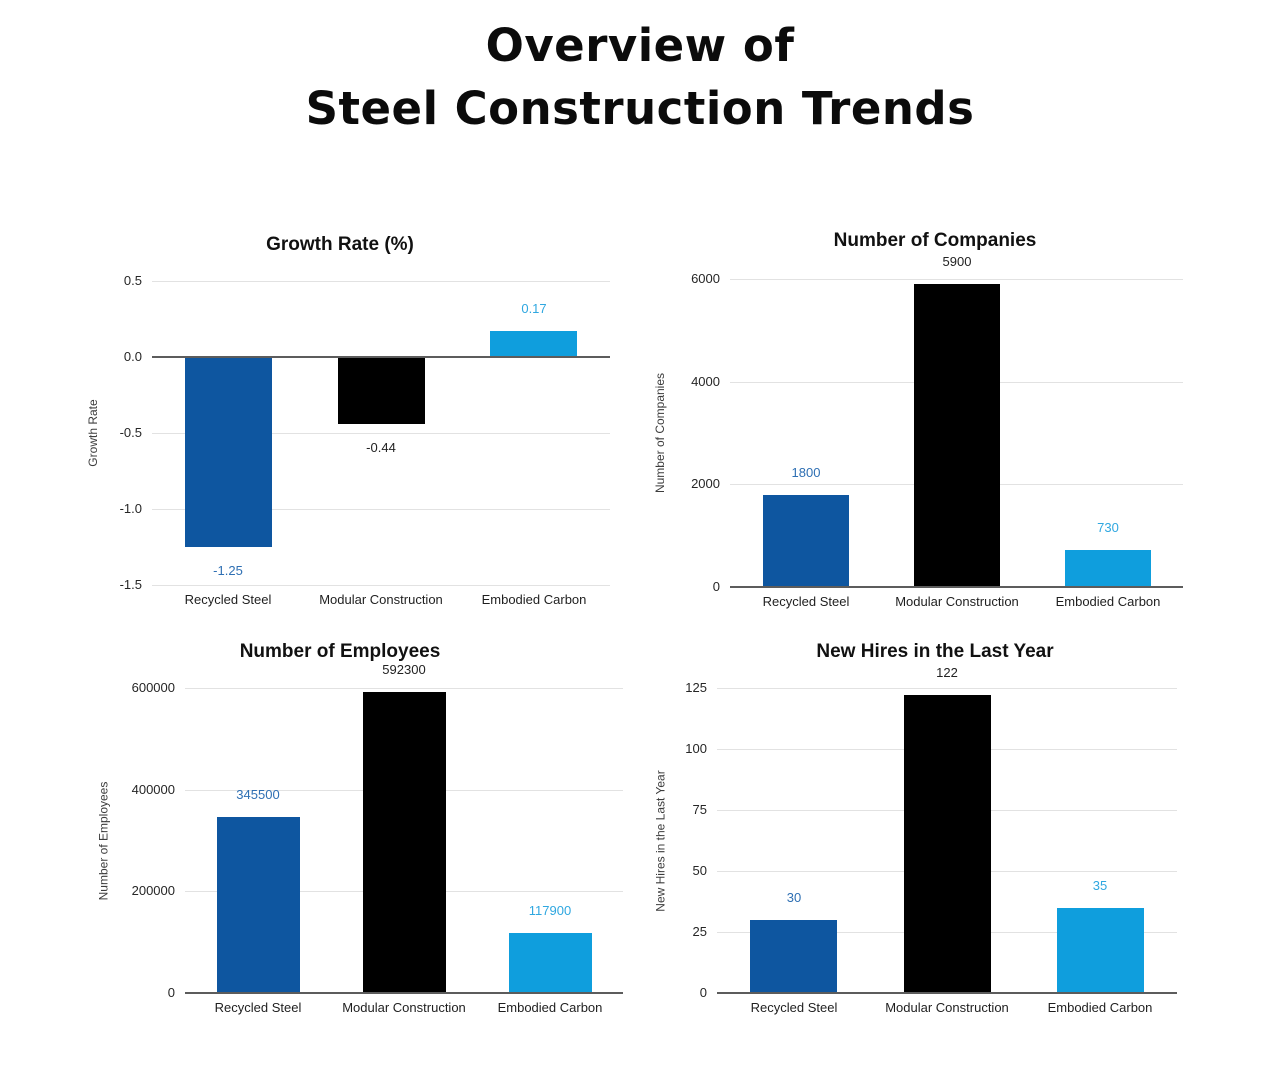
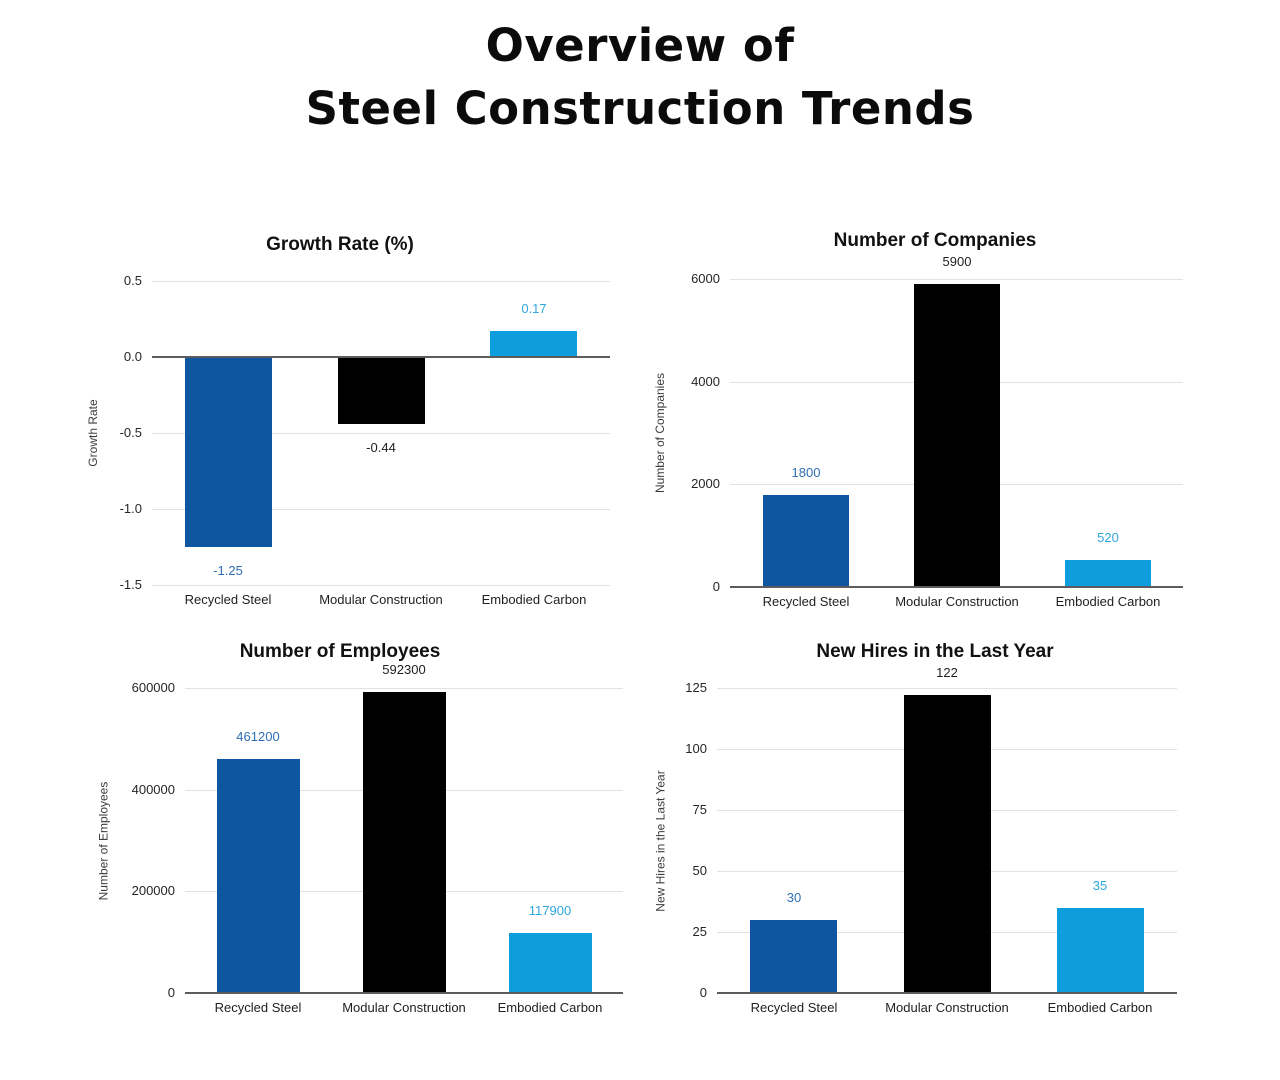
Number of Companies/Embodied Carbon: 730 -> 520
Number of Employees/Recycled Steel: 345500 -> 461200
